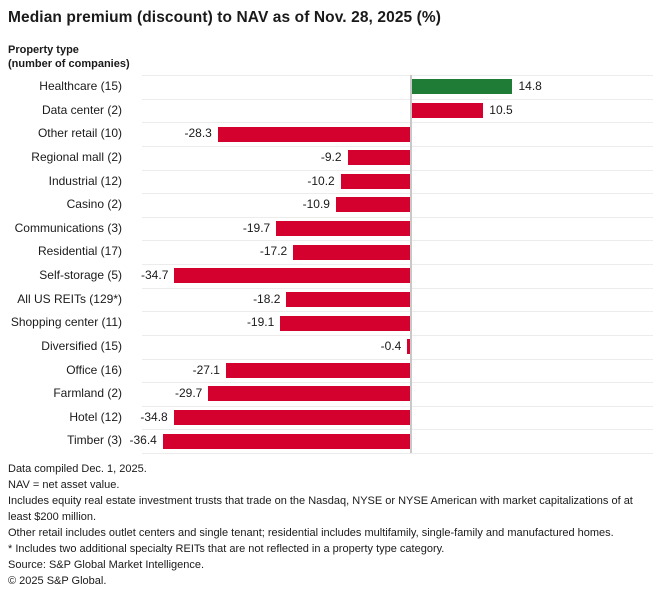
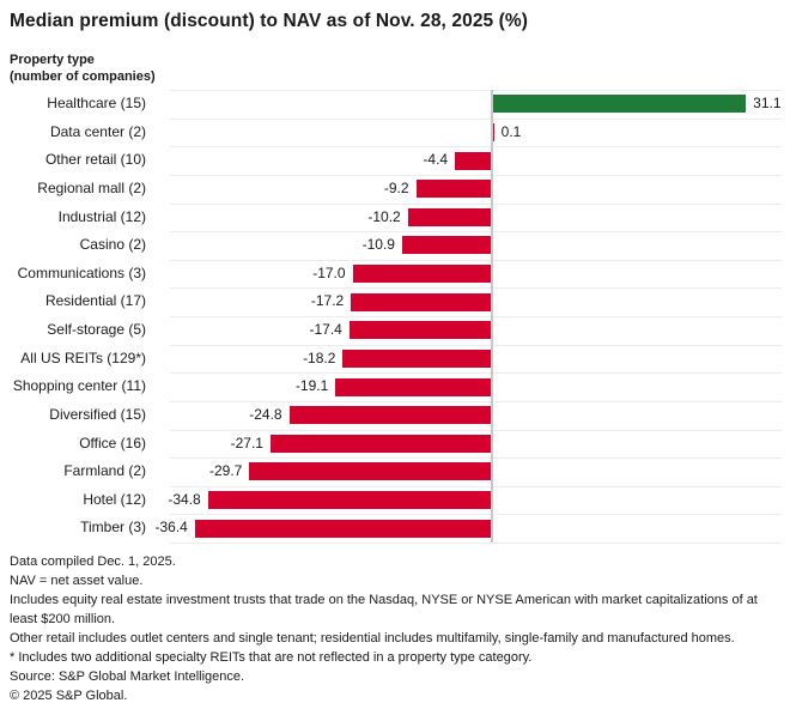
Healthcare (15): 14.8 -> 31.1
Data center (2): 10.5 -> 0.1
Other retail (10): -28.3 -> -4.4
Communications (3): -19.7 -> -17.0
Self-storage (5): -34.7 -> -17.4
Diversified (15): -0.4 -> -24.8
